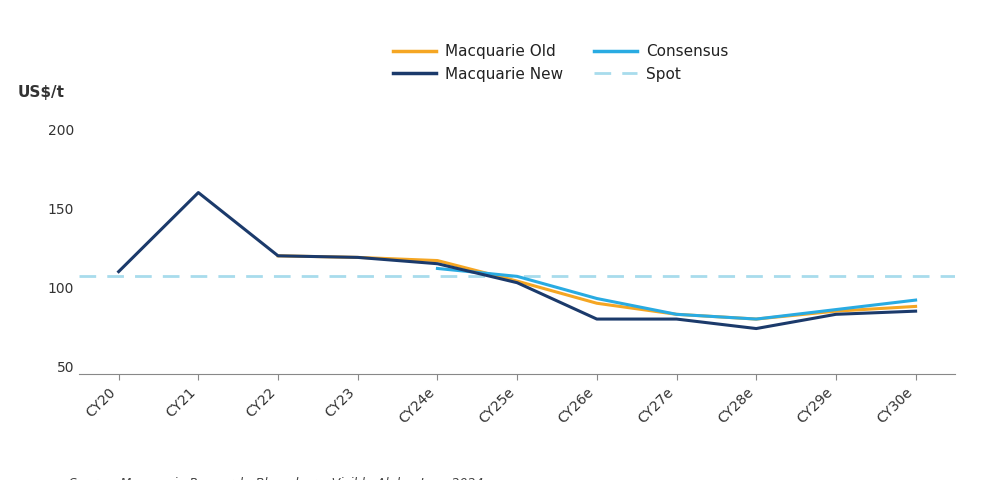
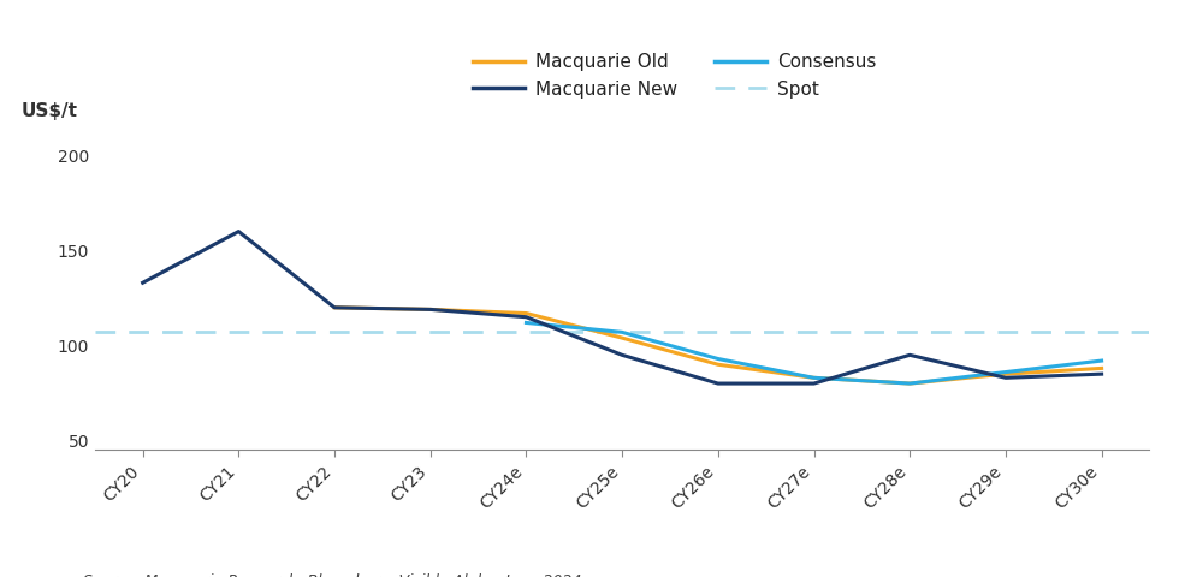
Macquarie New/CY20: 110 -> 133
Macquarie New/CY25e: 103 -> 95
Macquarie New/CY28e: 74 -> 95
